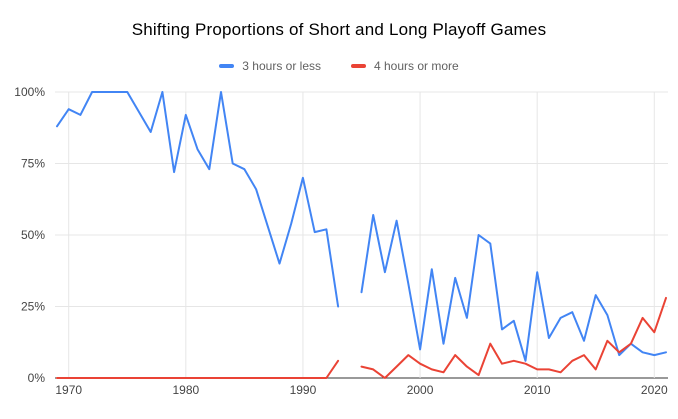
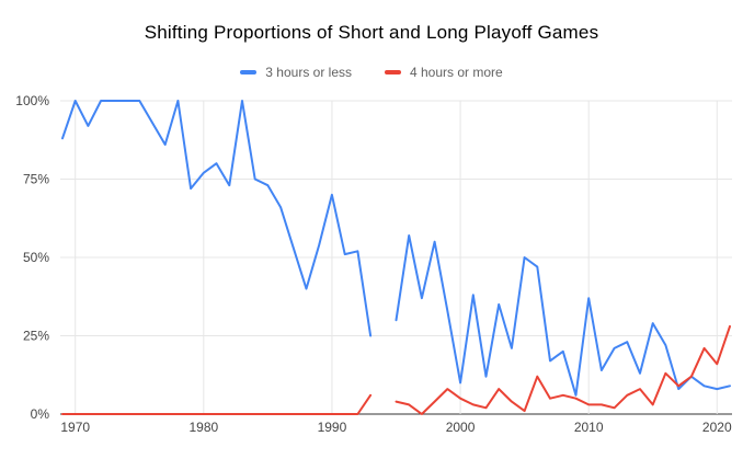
3 hours or less/1970: 94% -> 100%
3 hours or less/1980: 92% -> 77%
